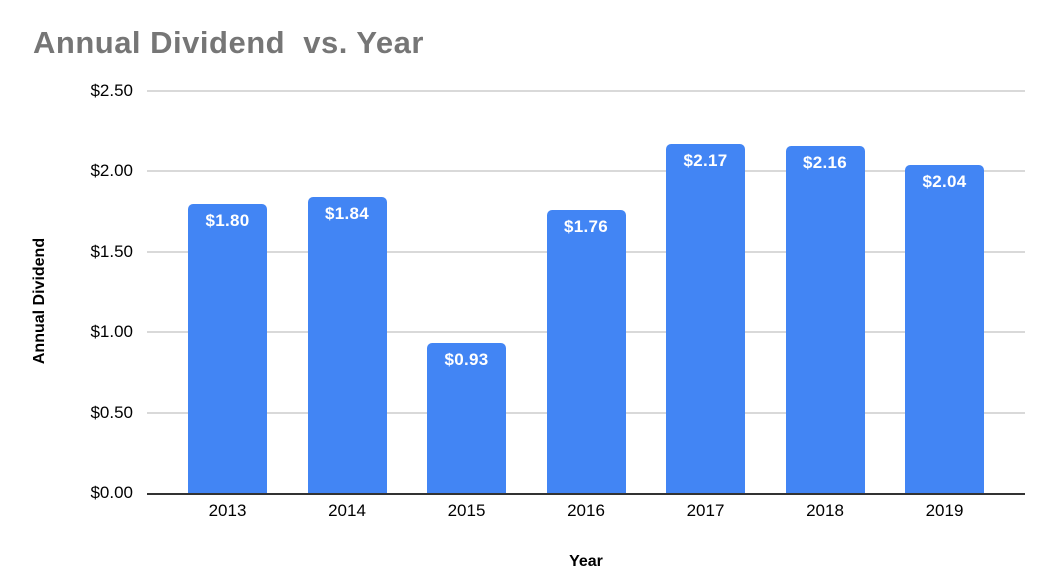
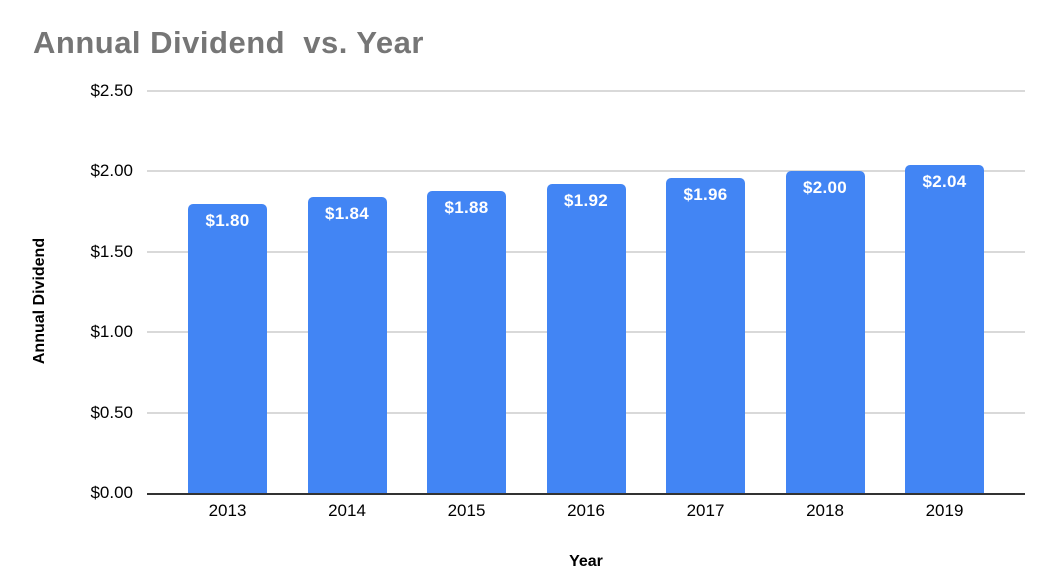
2015: $0.93 -> $1.88
2016: $1.76 -> $1.92
2017: $2.17 -> $1.96
2018: $2.16 -> $2.00
